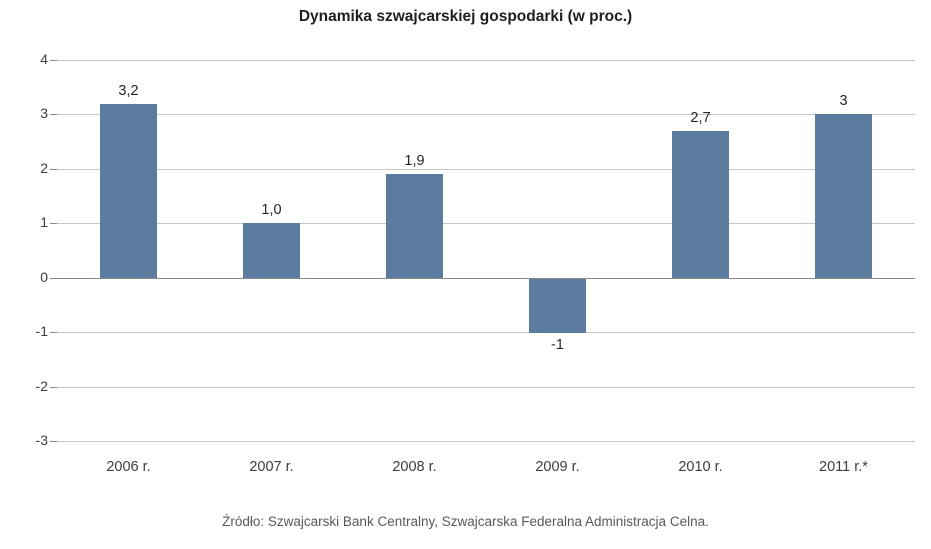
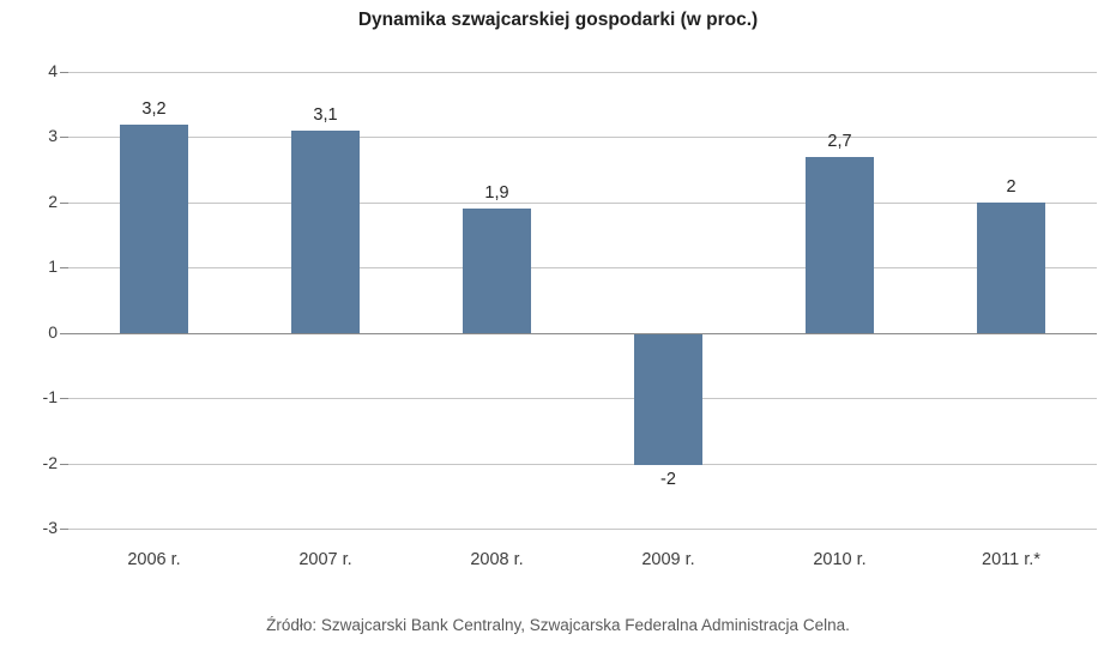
2007 r.: 1,0 -> 3,1
2009 r.: -1 -> -2
2011 r.*: 3 -> 2
